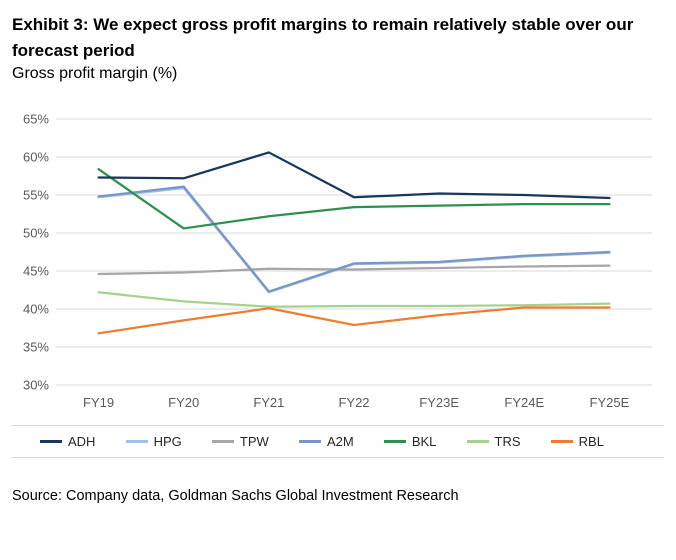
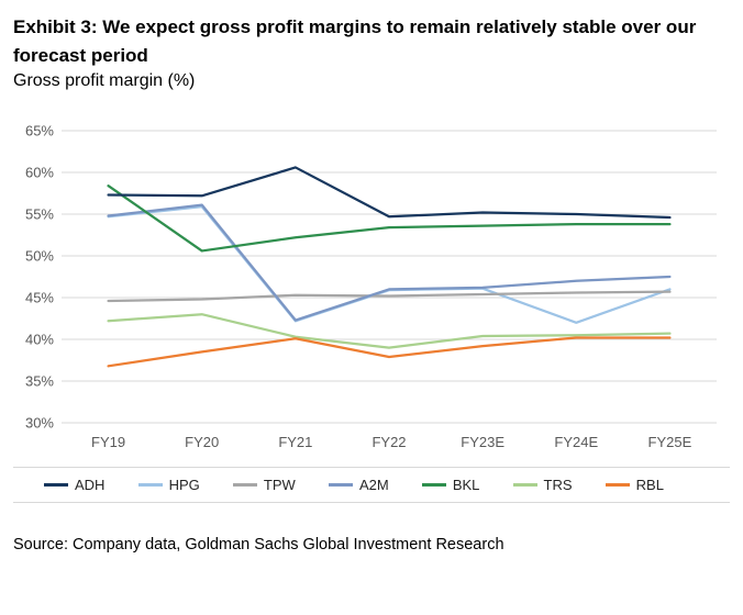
TRS/FY20: 41% -> 43%
TRS/FY22: 40% -> 39%
HPG/FY24E: 47% -> 42%
HPG/FY25E: 47% -> 46%
